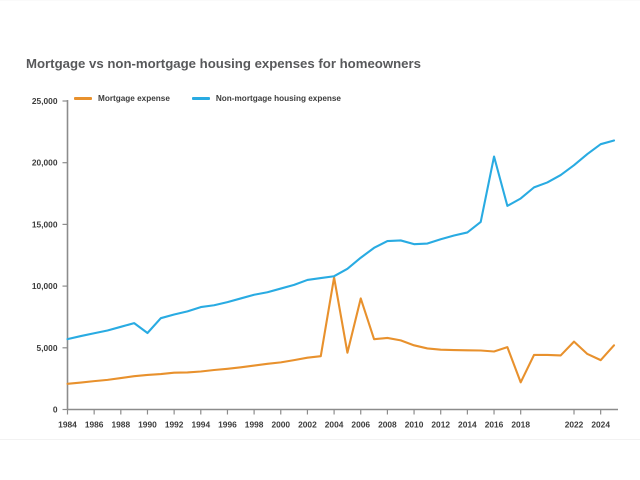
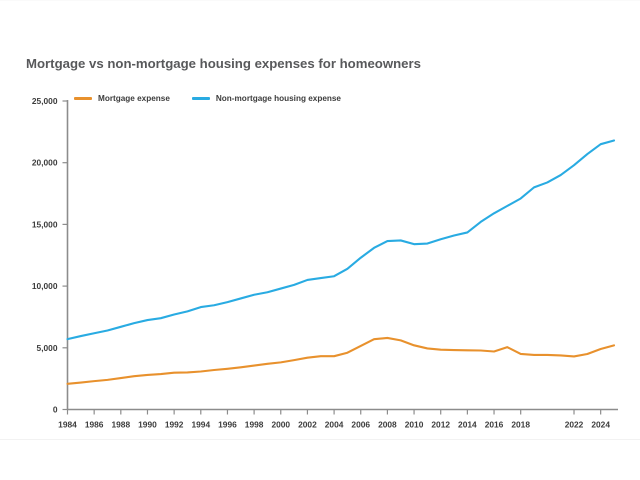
Non-mortgage housing expense/1990: 6200 -> 7200
Mortgage expense/2004: 10700 -> 4300
Mortgage expense/2006: 9000 -> 5200
Non-mortgage housing expense/2016: 20500 -> 15900
Mortgage expense/2018: 2200 -> 4500
Mortgage expense/2022: 5500 -> 4300
Mortgage expense/2024: 4000 -> 4900
